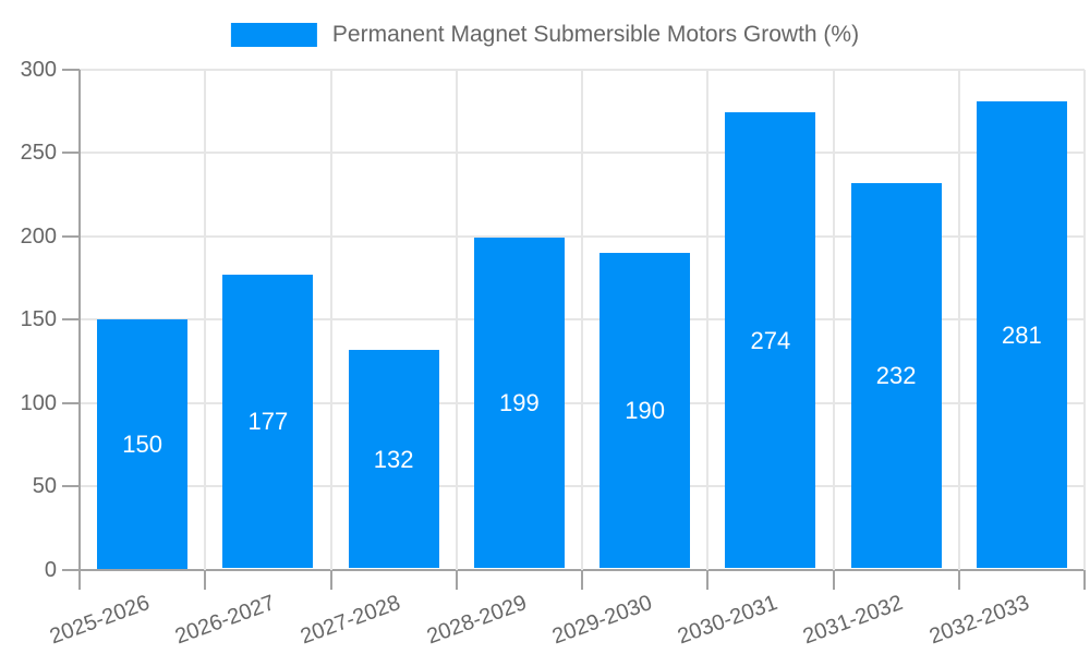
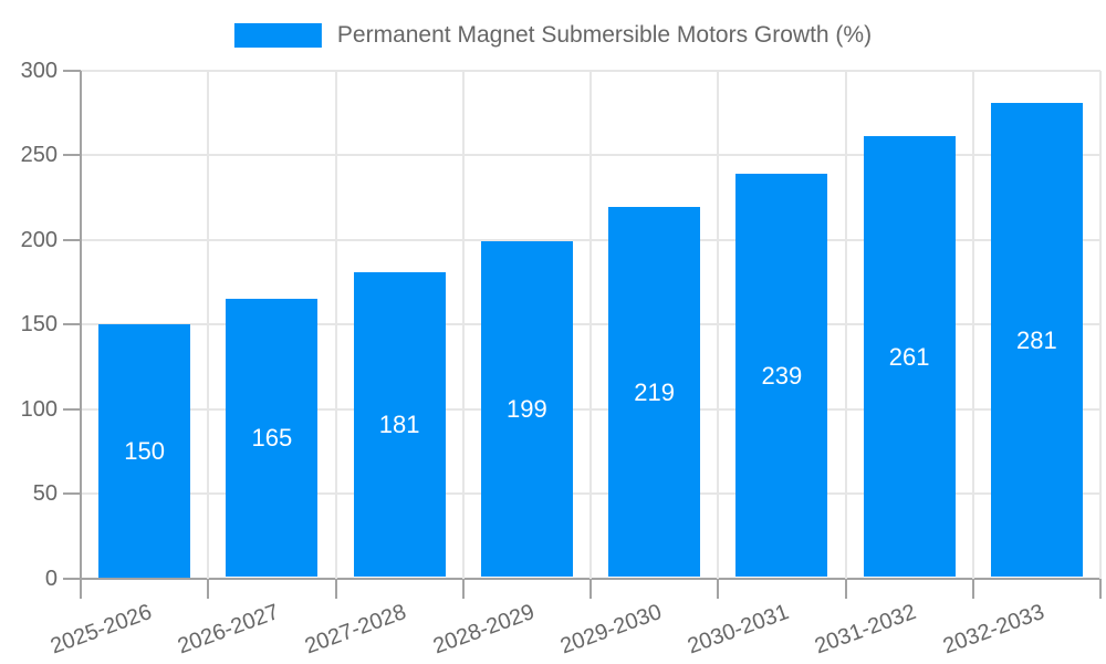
2026-2027: 177 -> 165
2027-2028: 132 -> 181
2029-2030: 190 -> 219
2030-2031: 274 -> 239
2031-2032: 232 -> 261
